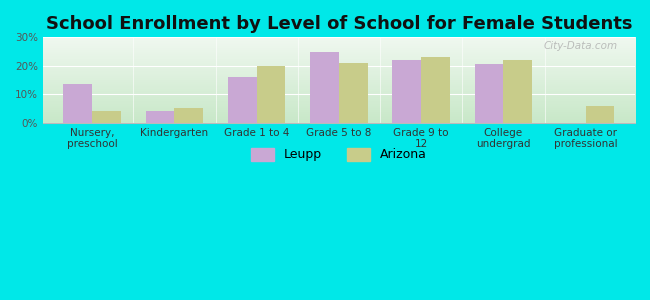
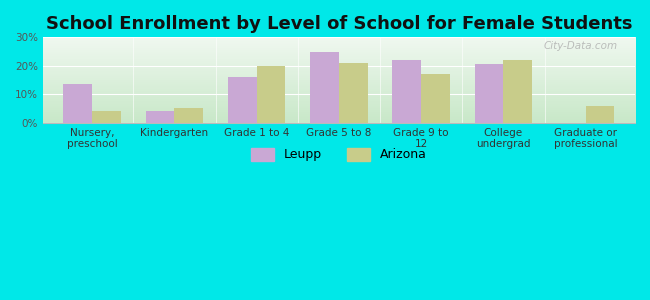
Arizona/Grade 9 to 12: 23% -> 17%
